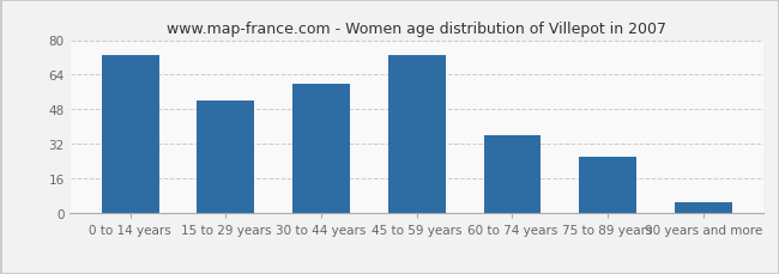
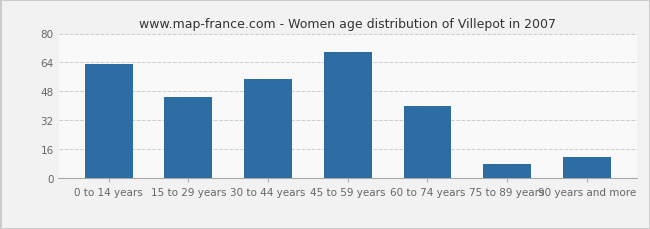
0 to 14 years: 73 -> 63
15 to 29 years: 52 -> 45
30 to 44 years: 60 -> 55
45 to 59 years: 73 -> 70
60 to 74 years: 36 -> 40
75 to 89 years: 26 -> 8
90 years and more: 5 -> 12
